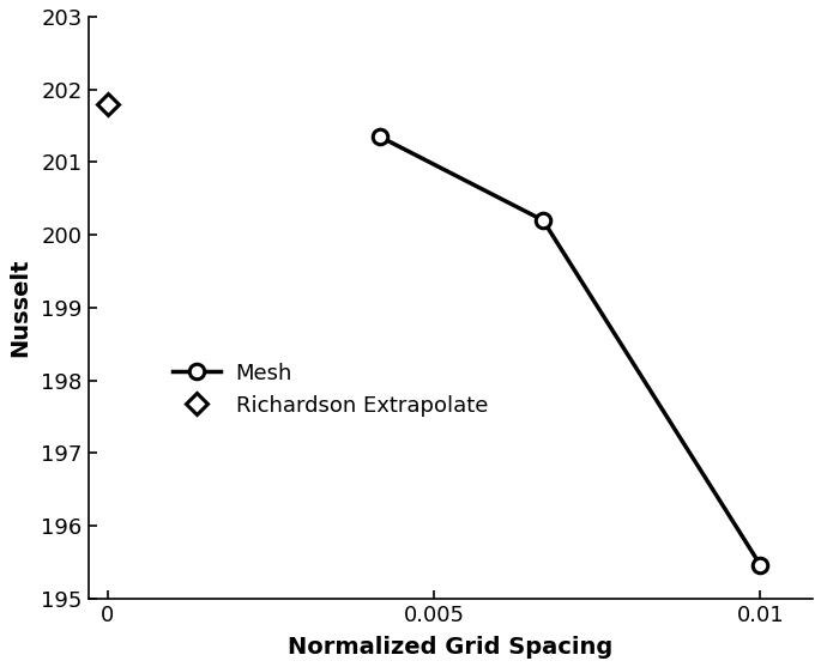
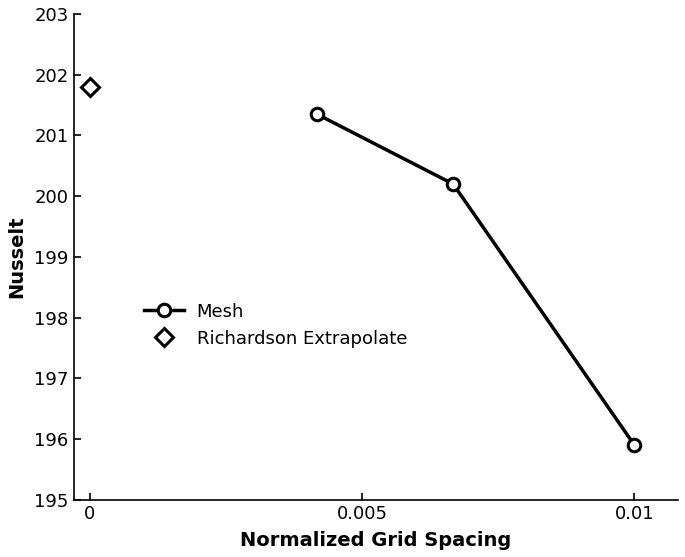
0.01: 195.46 -> 195.90
